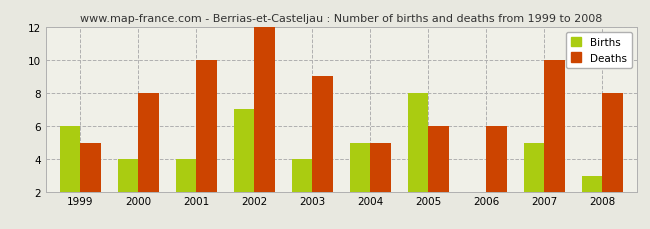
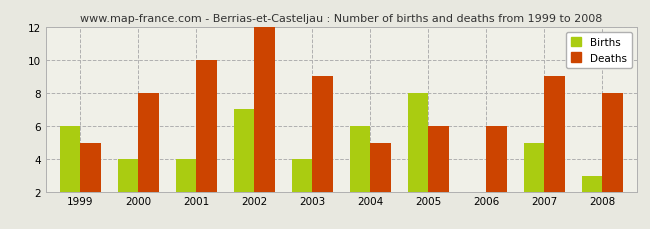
Births/2004: 5 -> 6
Deaths/2007: 10 -> 9
